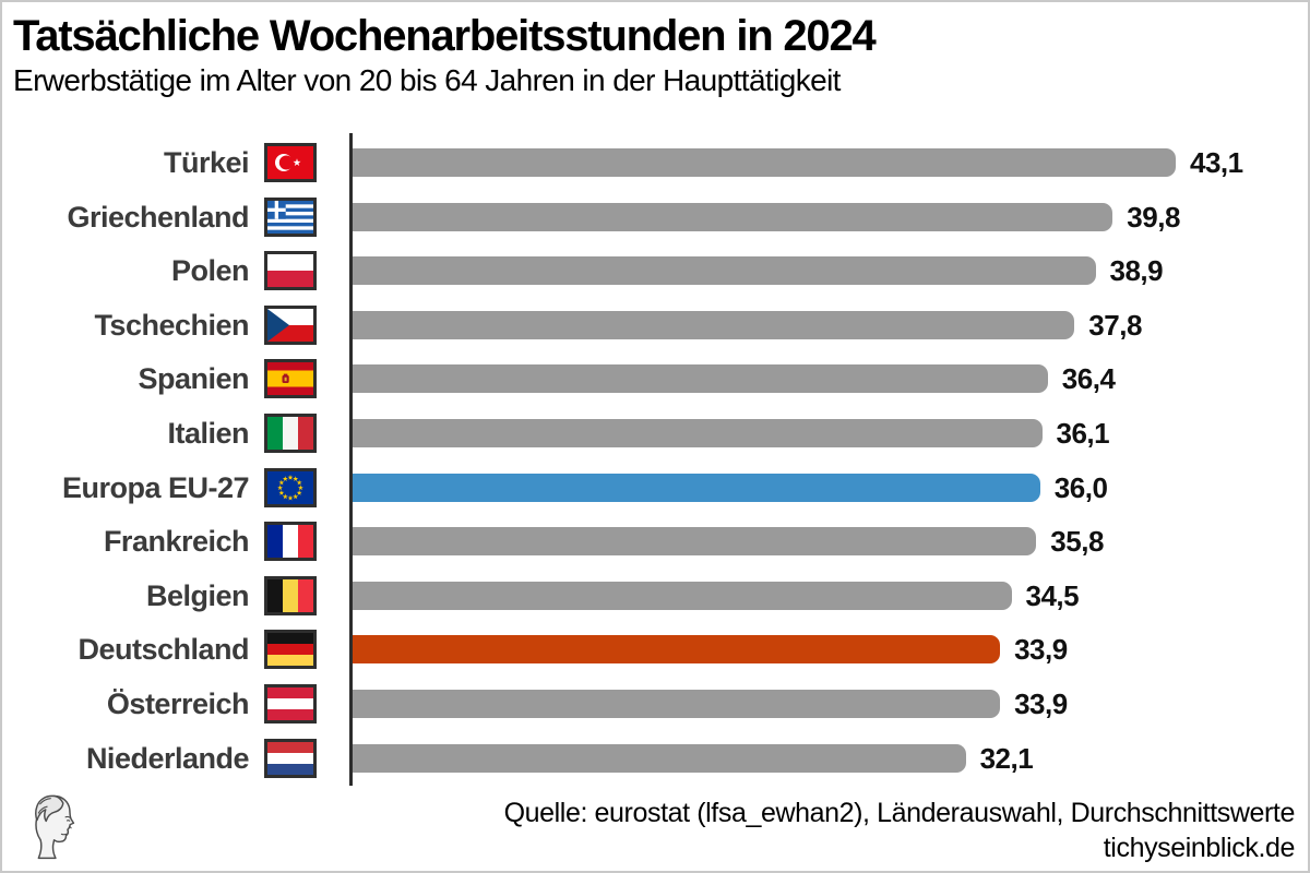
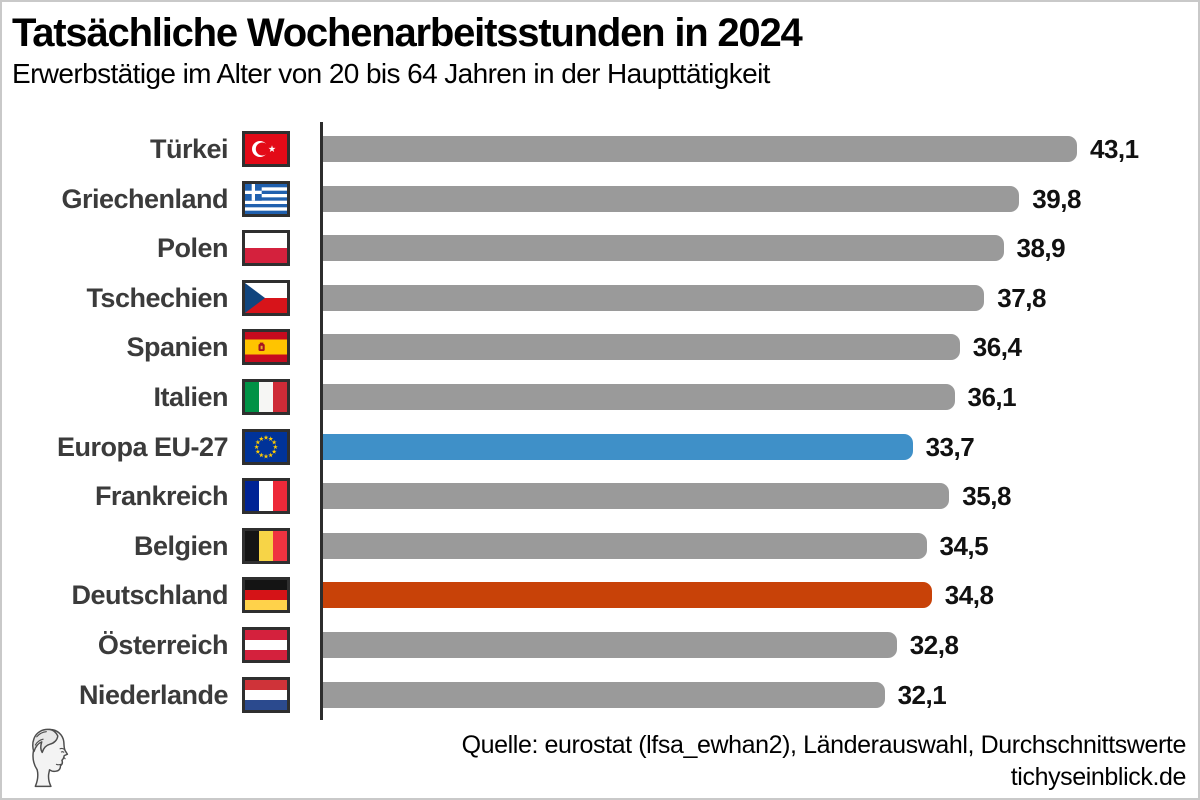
Europa EU-27: 36,0 -> 33,7
Deutschland: 33,9 -> 34,8
Österreich: 33,9 -> 32,8
